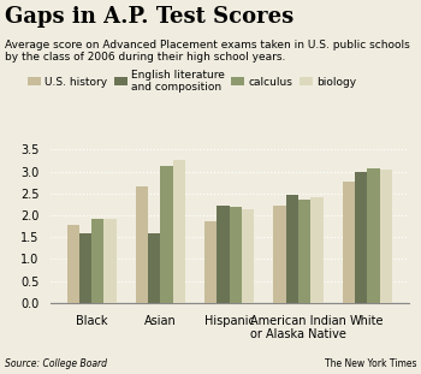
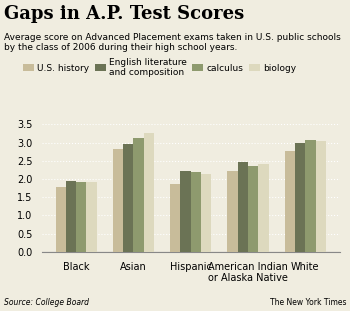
English literature and composition/Black: 1.60 -> 1.96
U.S. history/Asian: 2.65 -> 2.82
English literature and composition/Asian: 1.60 -> 2.95
